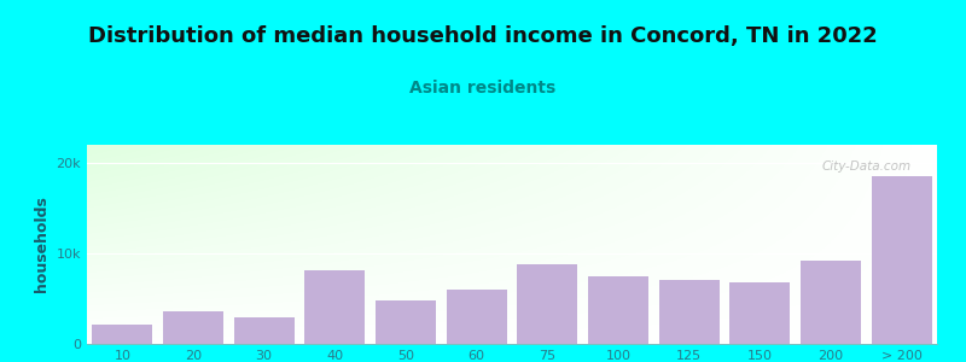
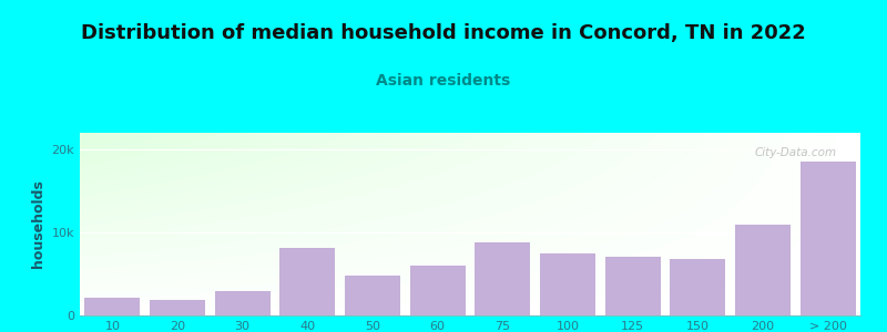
20: 3.6k -> 1.9k
200: 9.2k -> 11.0k
